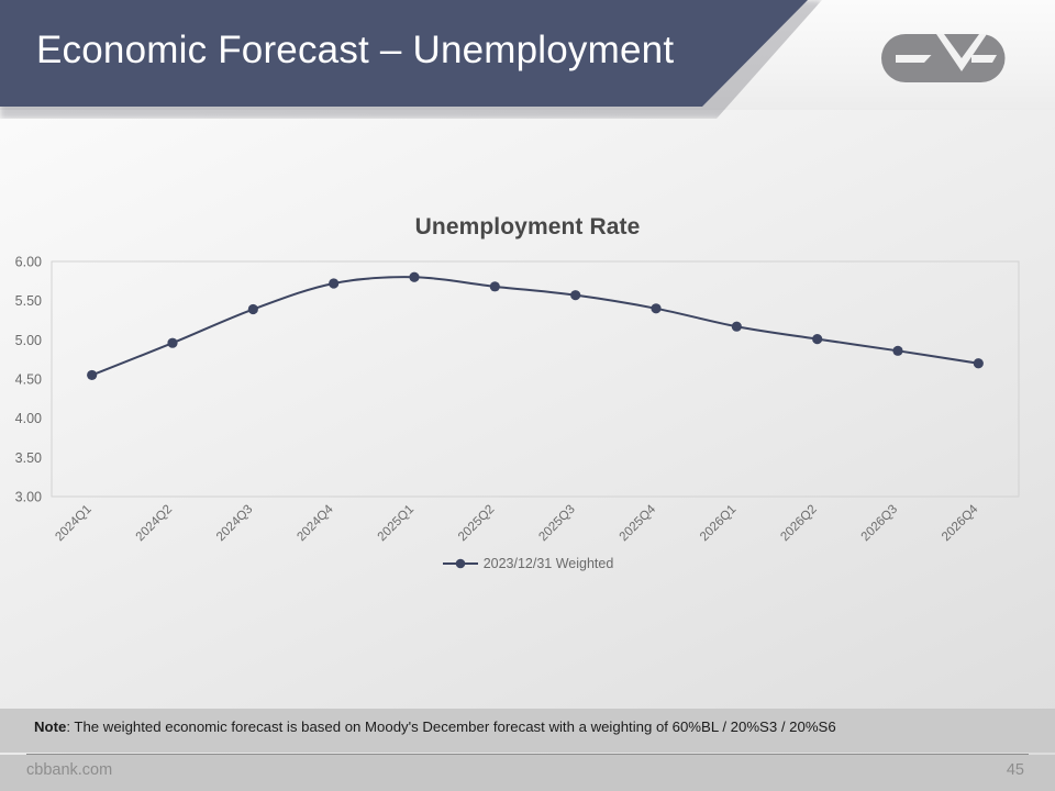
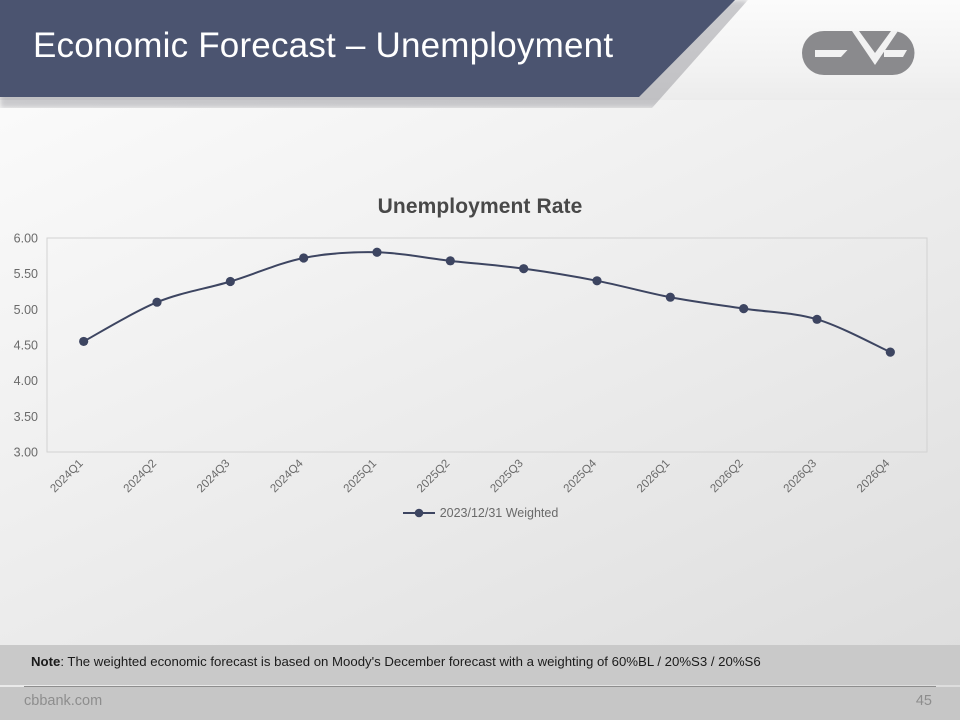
2024Q2: 5.0 -> 5.1
2026Q4: 4.7 -> 4.4
